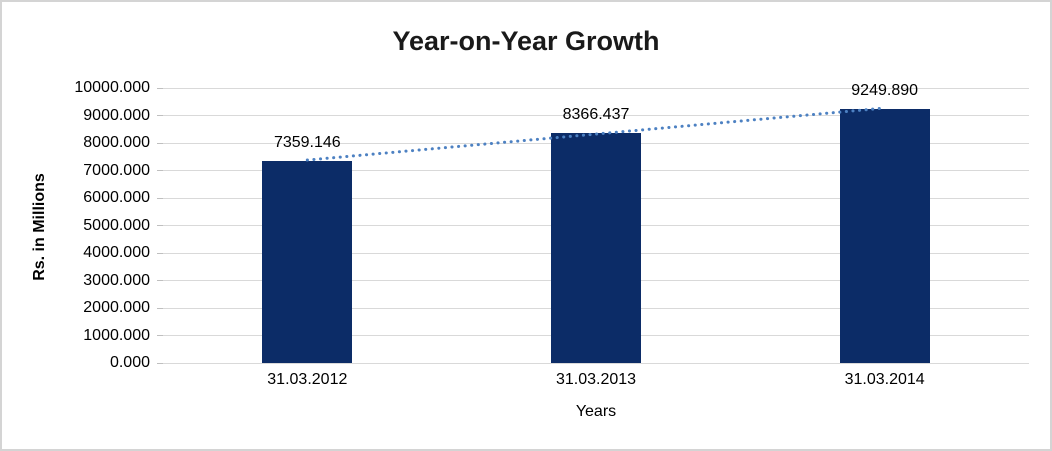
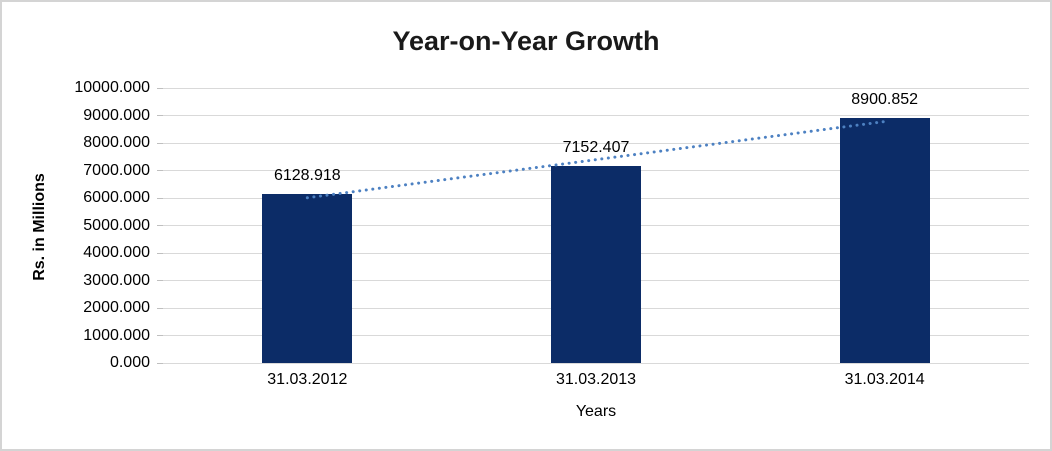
31.03.2012: 7359.146 -> 6128.918
31.03.2013: 8366.437 -> 7152.407
31.03.2014: 9249.890 -> 8900.852
